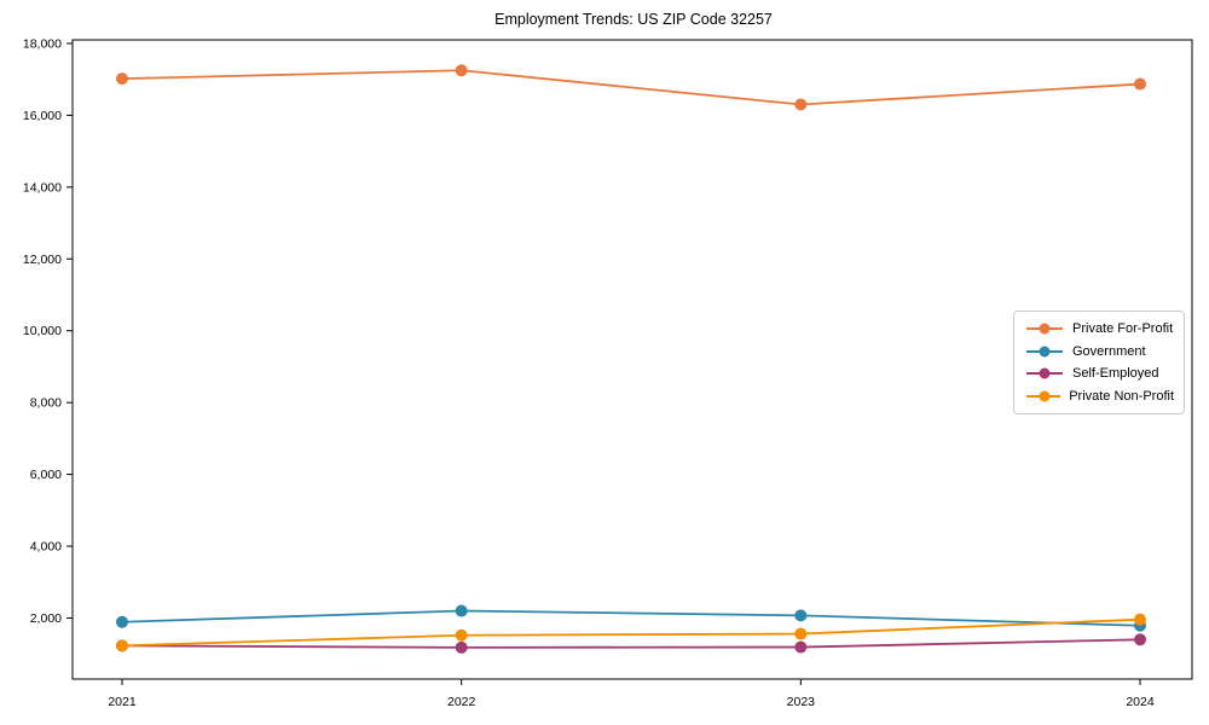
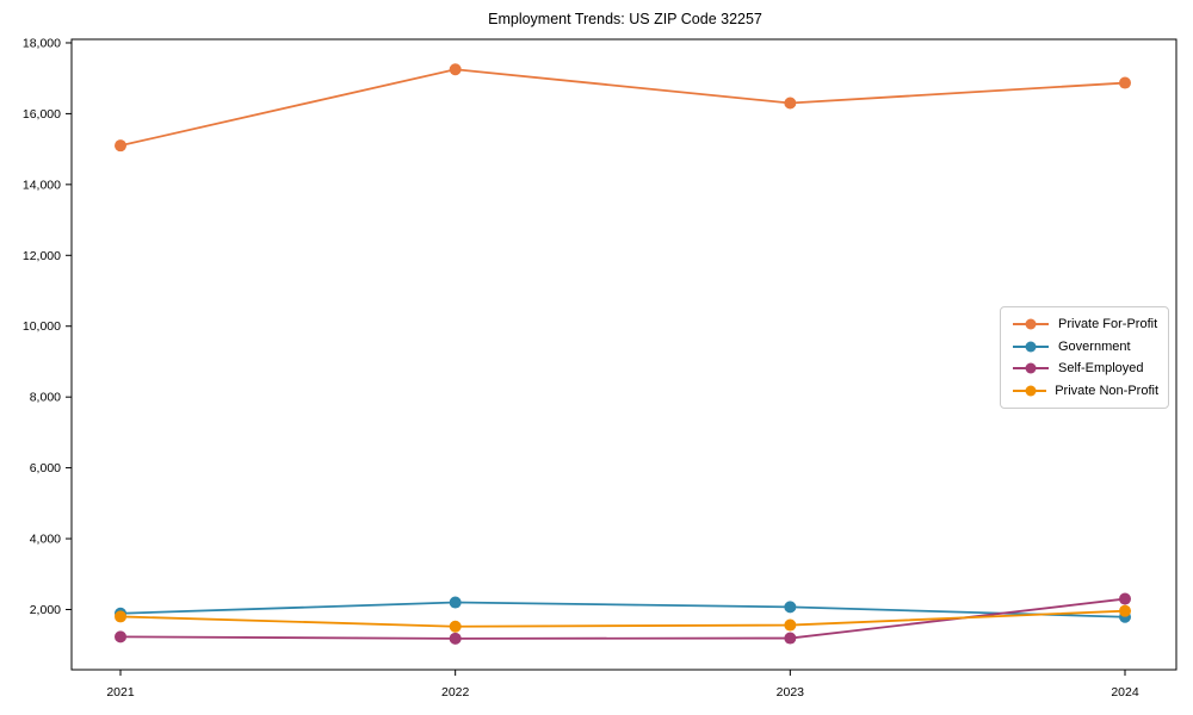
Private For-Profit/2021: 17000 -> 15100
Private Non-Profit/2021: 1200 -> 1800
Self-Employed/2024: 1400 -> 2300
